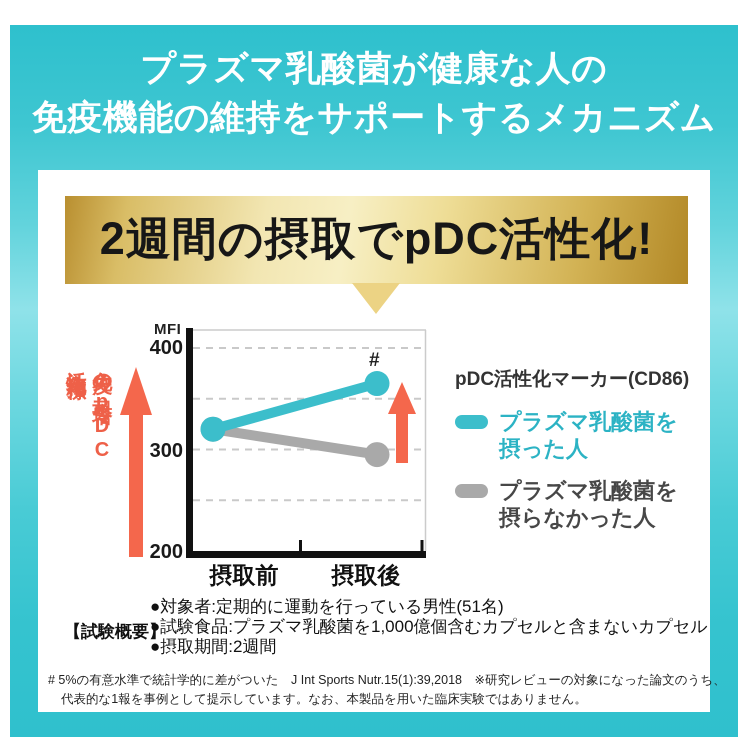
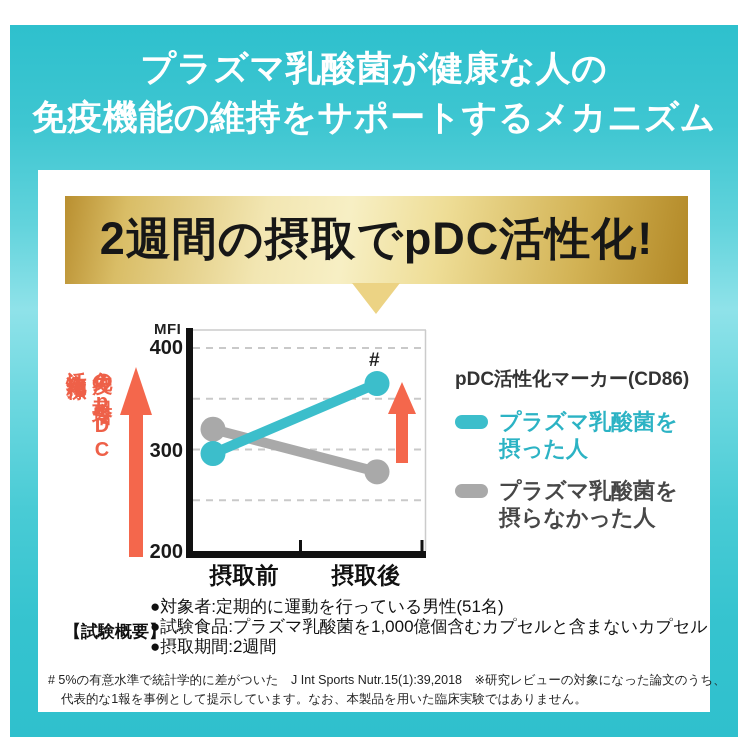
プラズマ乳酸菌を摂った人/摂取前: 320 -> 296
プラズマ乳酸菌を摂らなかった人/摂取後: 295 -> 278
